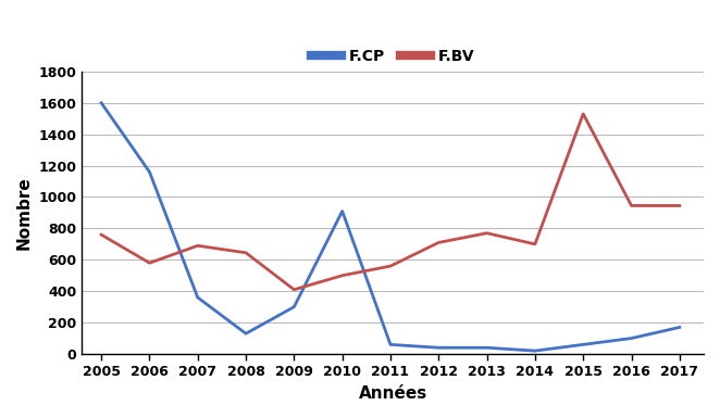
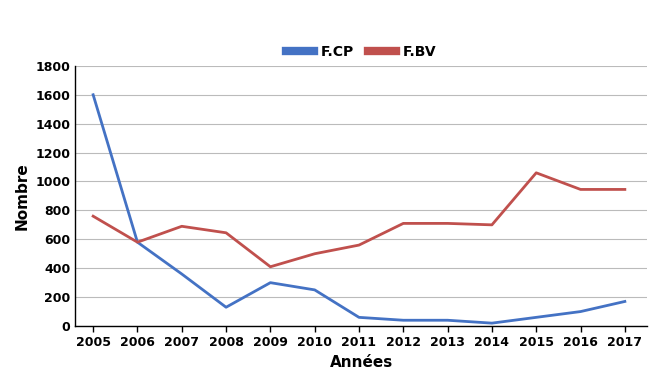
F.CP/2006: 1160 -> 580
F.CP/2010: 910 -> 250
F.BV/2013: 770 -> 710
F.BV/2015: 1530 -> 1060
